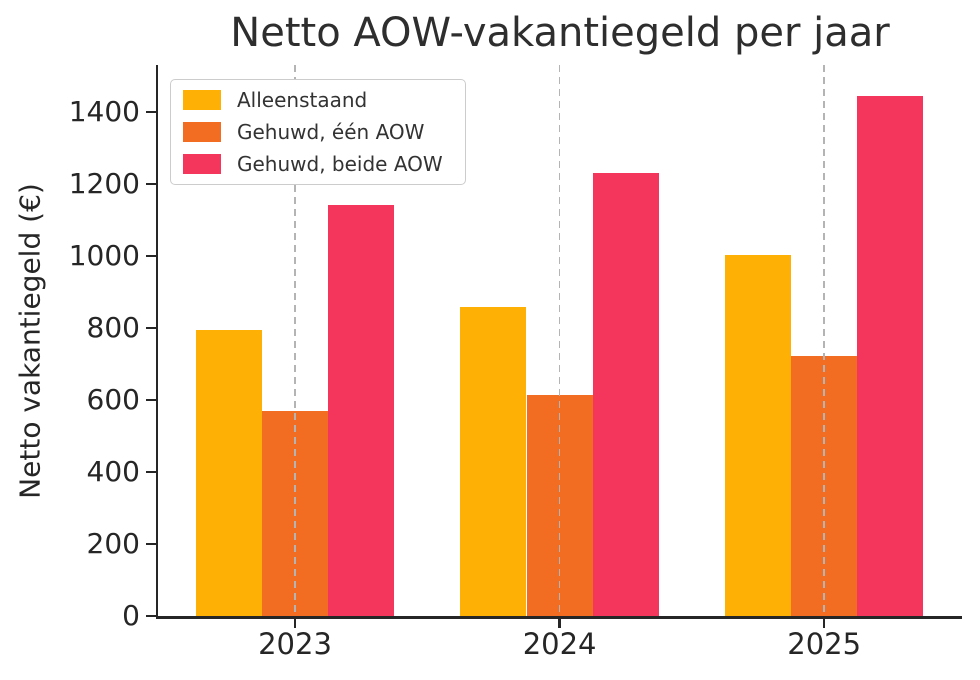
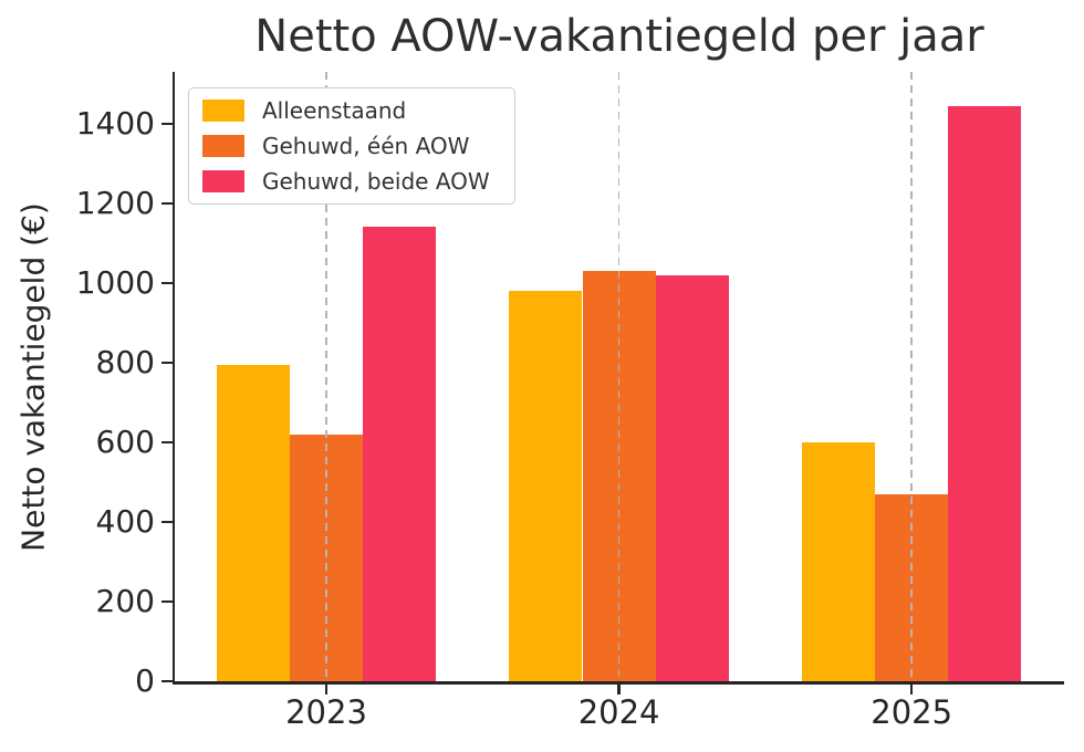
Gehuwd, één AOW/2023: 570 -> 620
Alleenstaand/2024: 860 -> 980
Gehuwd, één AOW/2024: 620 -> 1030
Gehuwd, beide AOW/2024: 1230 -> 1020
Alleenstaand/2025: 1000 -> 600
Gehuwd, één AOW/2025: 720 -> 470
